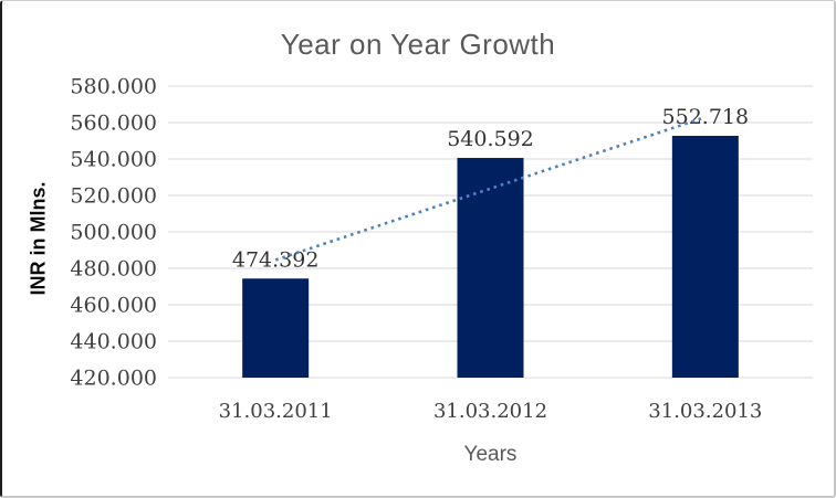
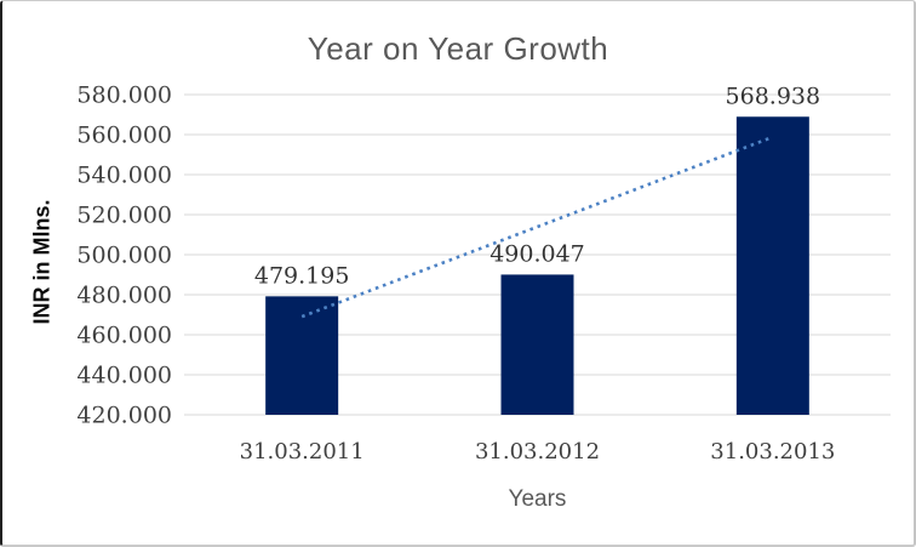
31.03.2011: 474.392 -> 479.195
31.03.2012: 540.592 -> 490.047
31.03.2013: 552.718 -> 568.938
